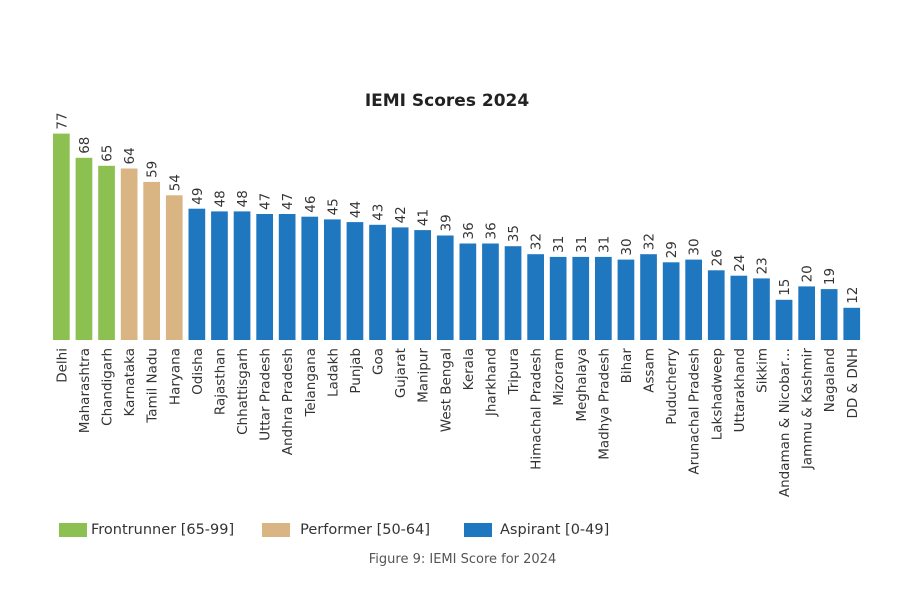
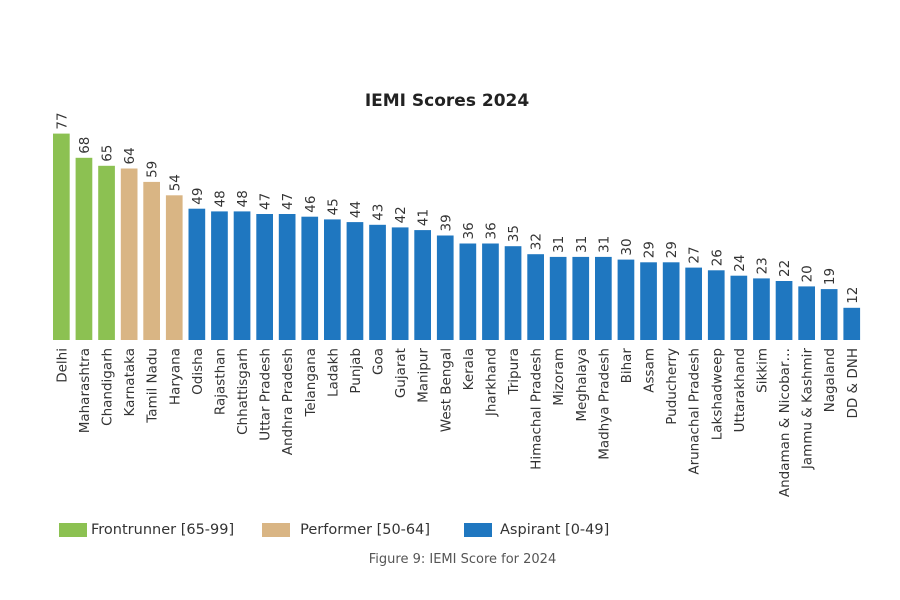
Assam: 32 -> 29
Arunachal Pradesh: 30 -> 27
Andaman & Nicobar…: 15 -> 22
